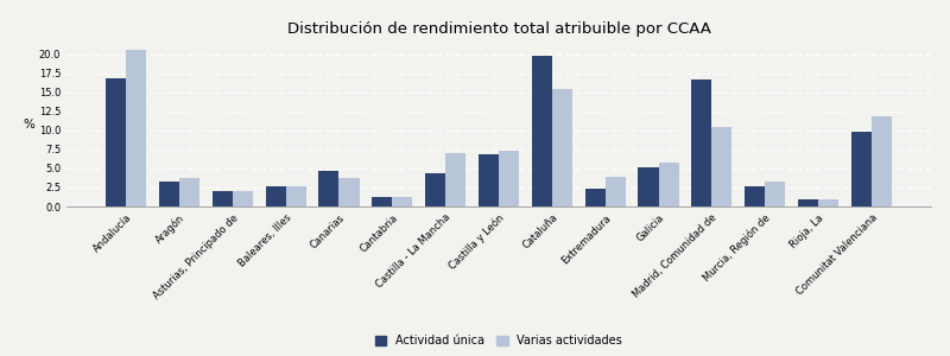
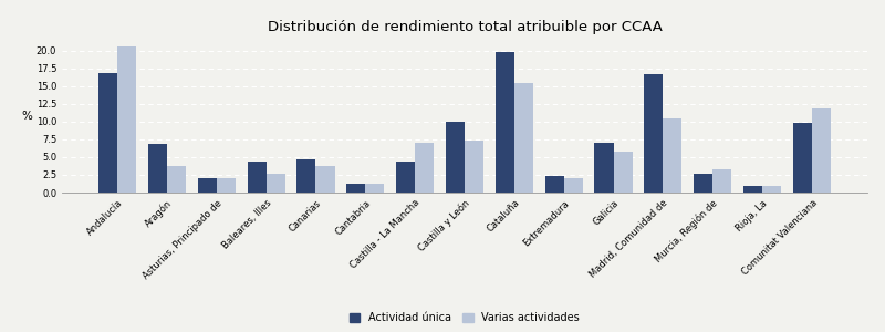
Actividad única/Aragón: 3.3 -> 6.8
Actividad única/Baleares, Illes: 2.7 -> 4.4
Actividad única/Castilla y León: 6.8 -> 10.0
Varias actividades/Extremadura: 3.9 -> 2.0
Actividad única/Galicia: 5.2 -> 7.0
